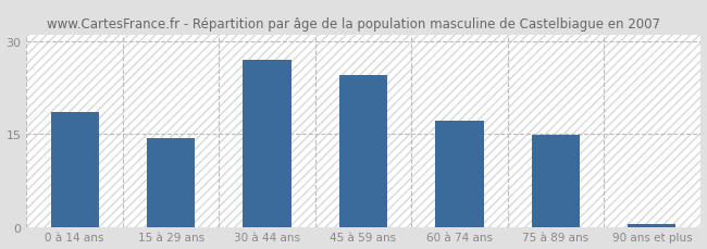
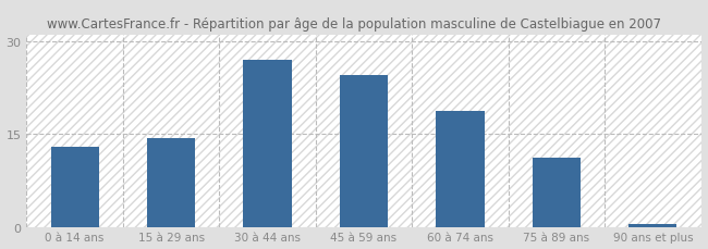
0 à 14 ans: 18.5 -> 13.0
60 à 74 ans: 17.2 -> 18.8
75 à 89 ans: 14.8 -> 11.2
